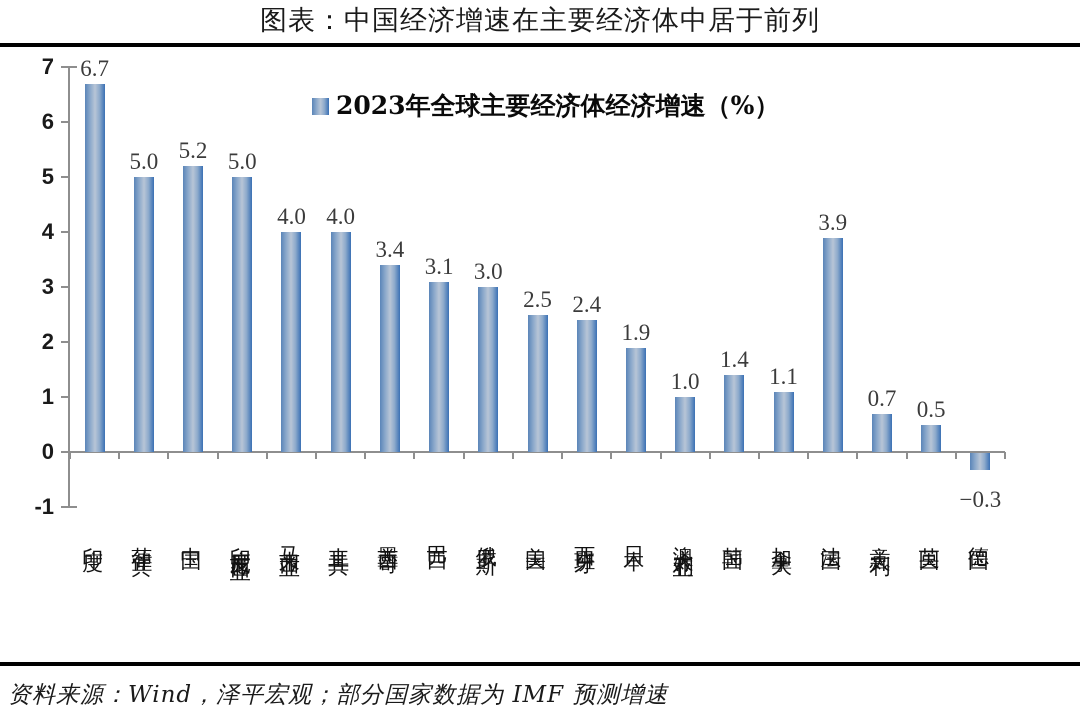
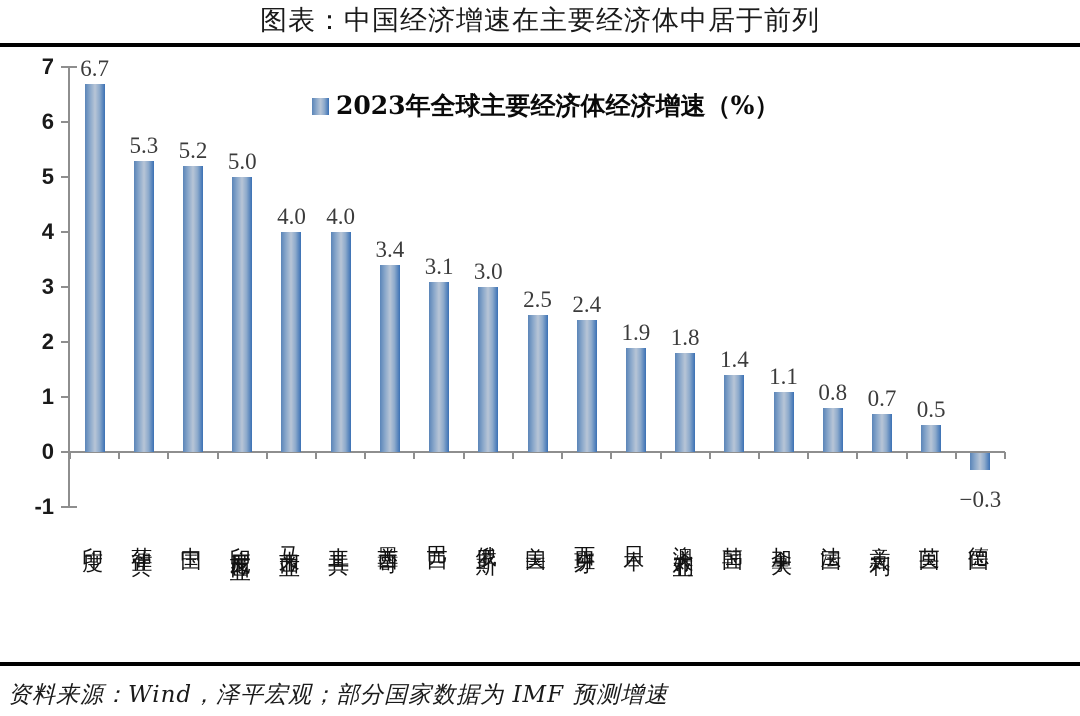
菲律宾: 5.0 -> 5.3
澳大利亚: 1.0 -> 1.8
法国: 3.9 -> 0.8
